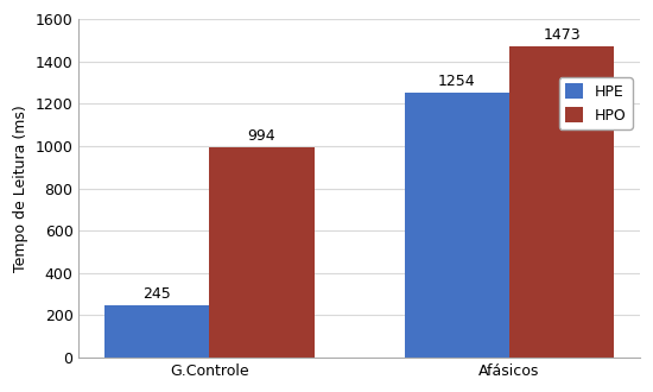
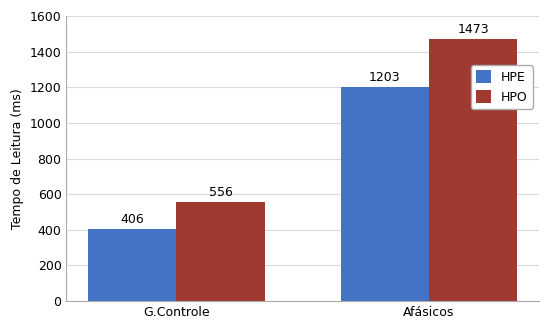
HPE/G.Controle: 245 -> 406
HPO/G.Controle: 994 -> 556
HPE/Afásicos: 1254 -> 1203
